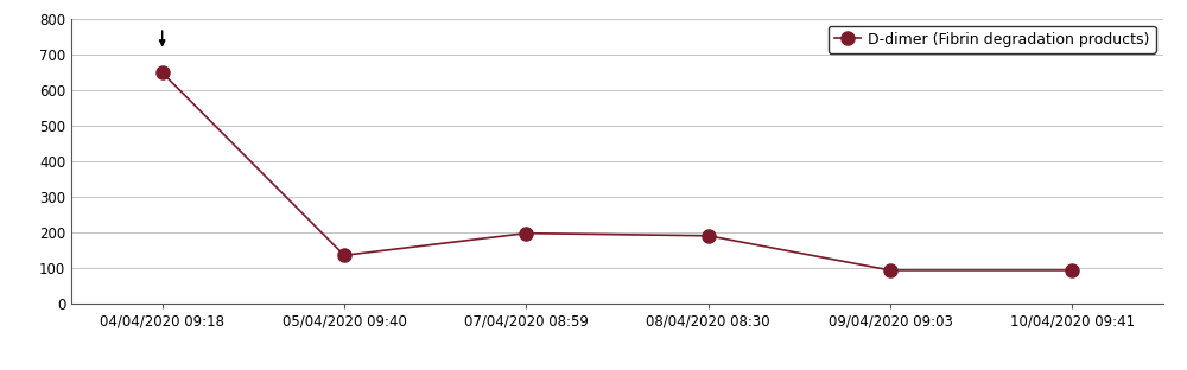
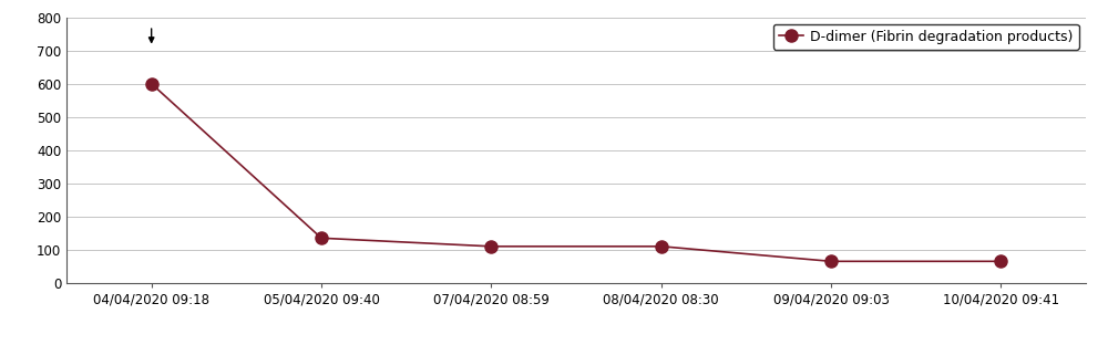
04/04/2020 09:18: 648 -> 600
07/04/2020 08:59: 197 -> 110
08/04/2020 08:30: 190 -> 110
09/04/2020 09:03: 93 -> 65
10/04/2020 09:41: 93 -> 65
